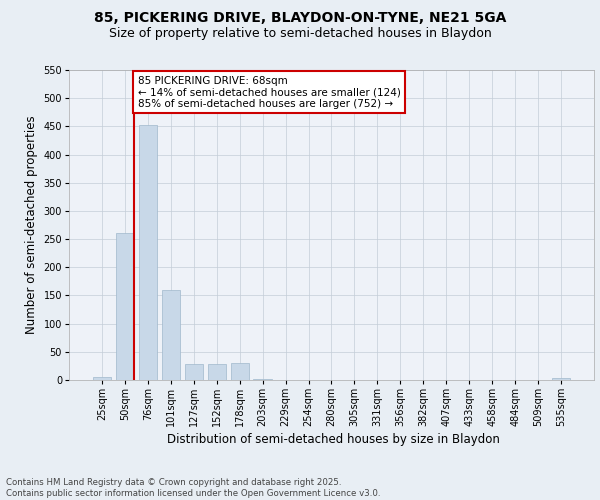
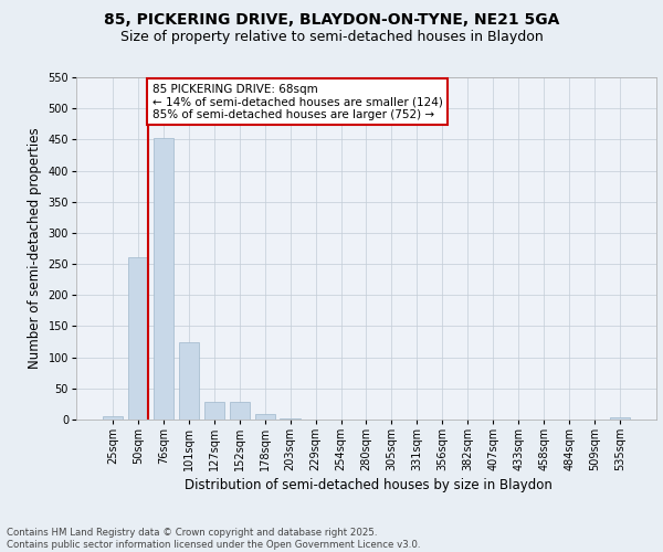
101sqm: 160 -> 125
178sqm: 30 -> 9
